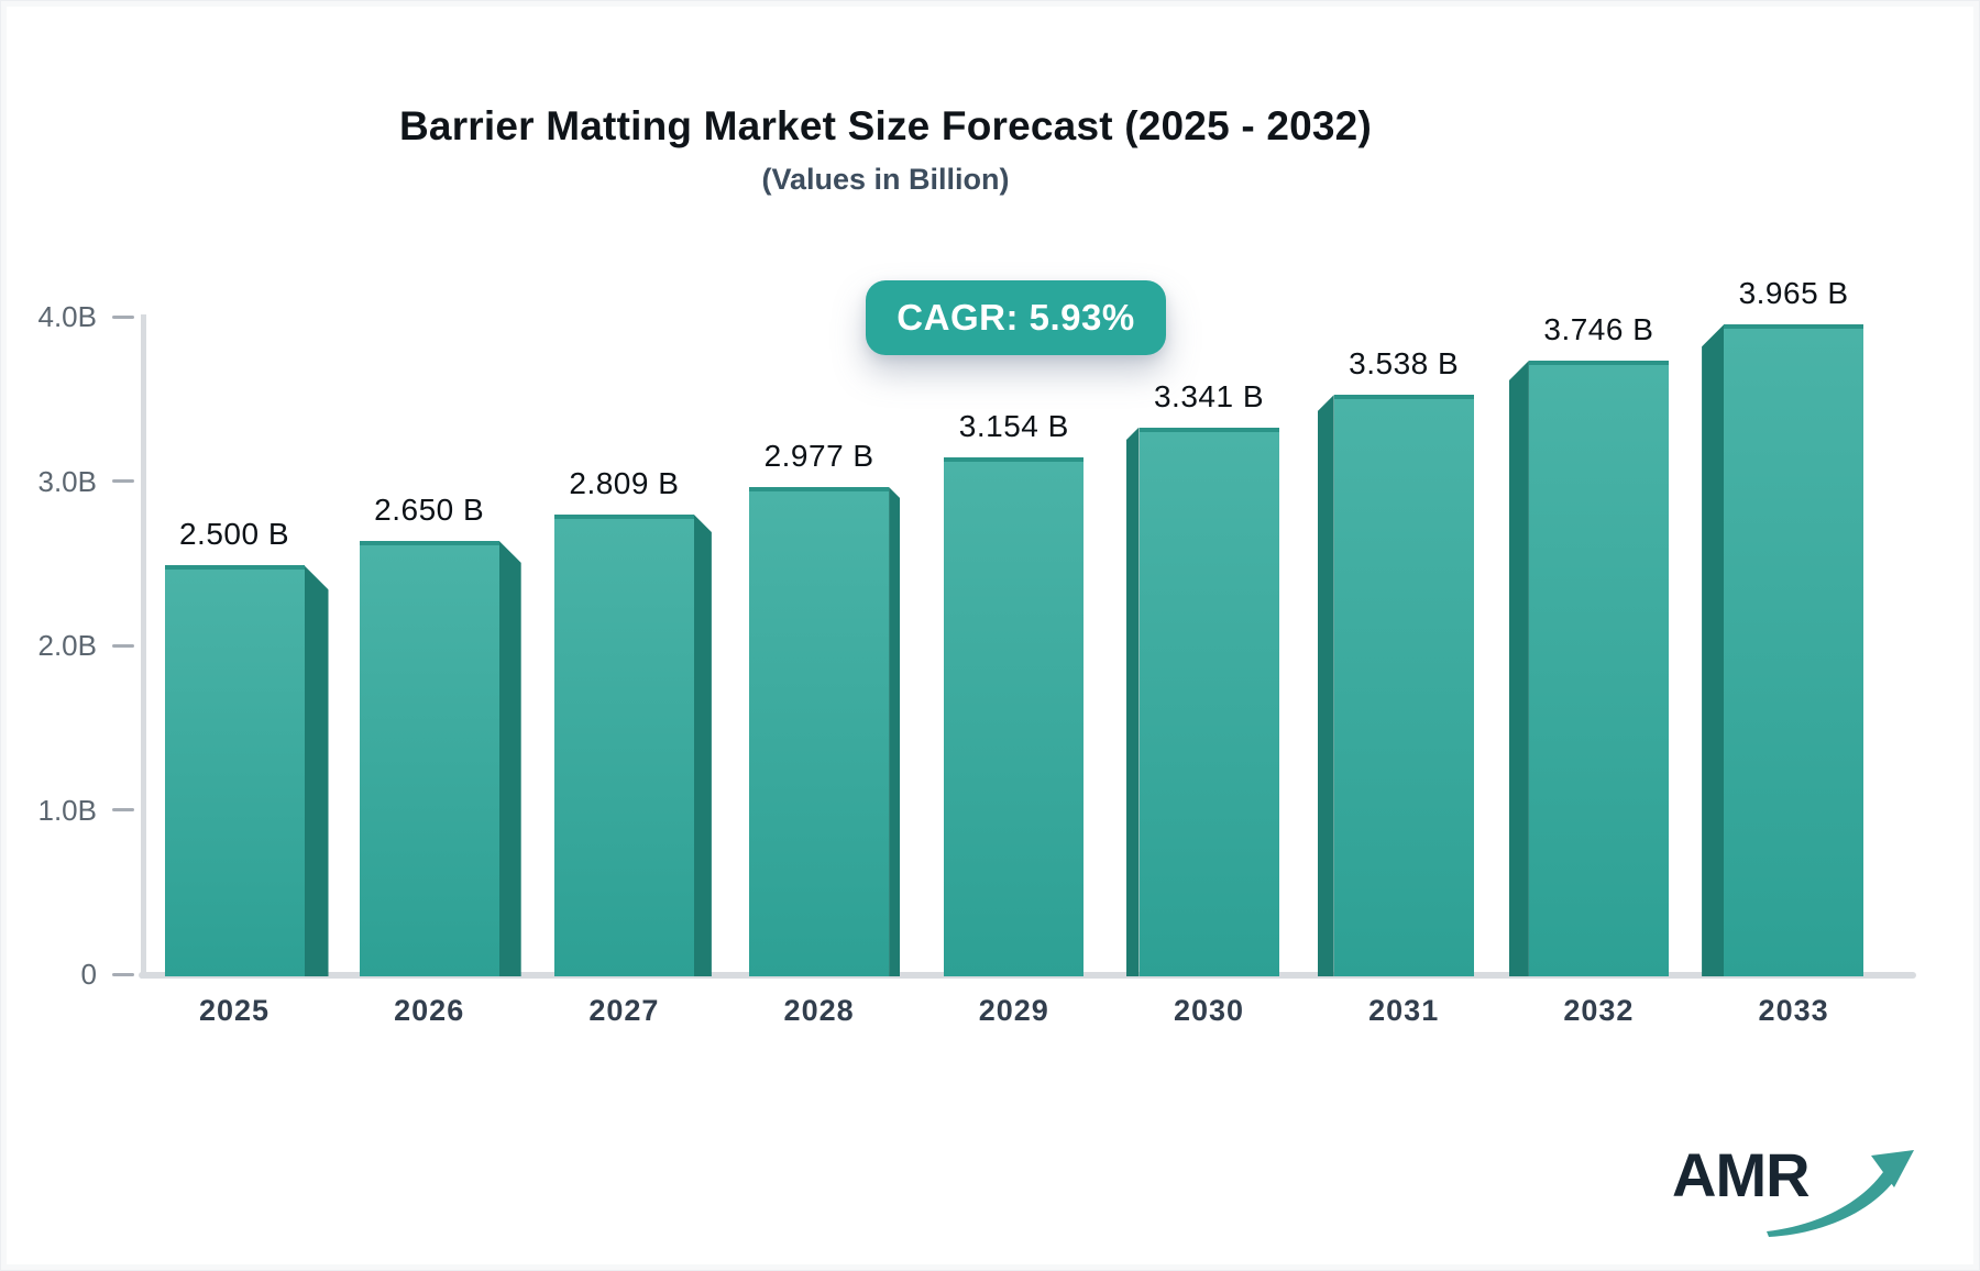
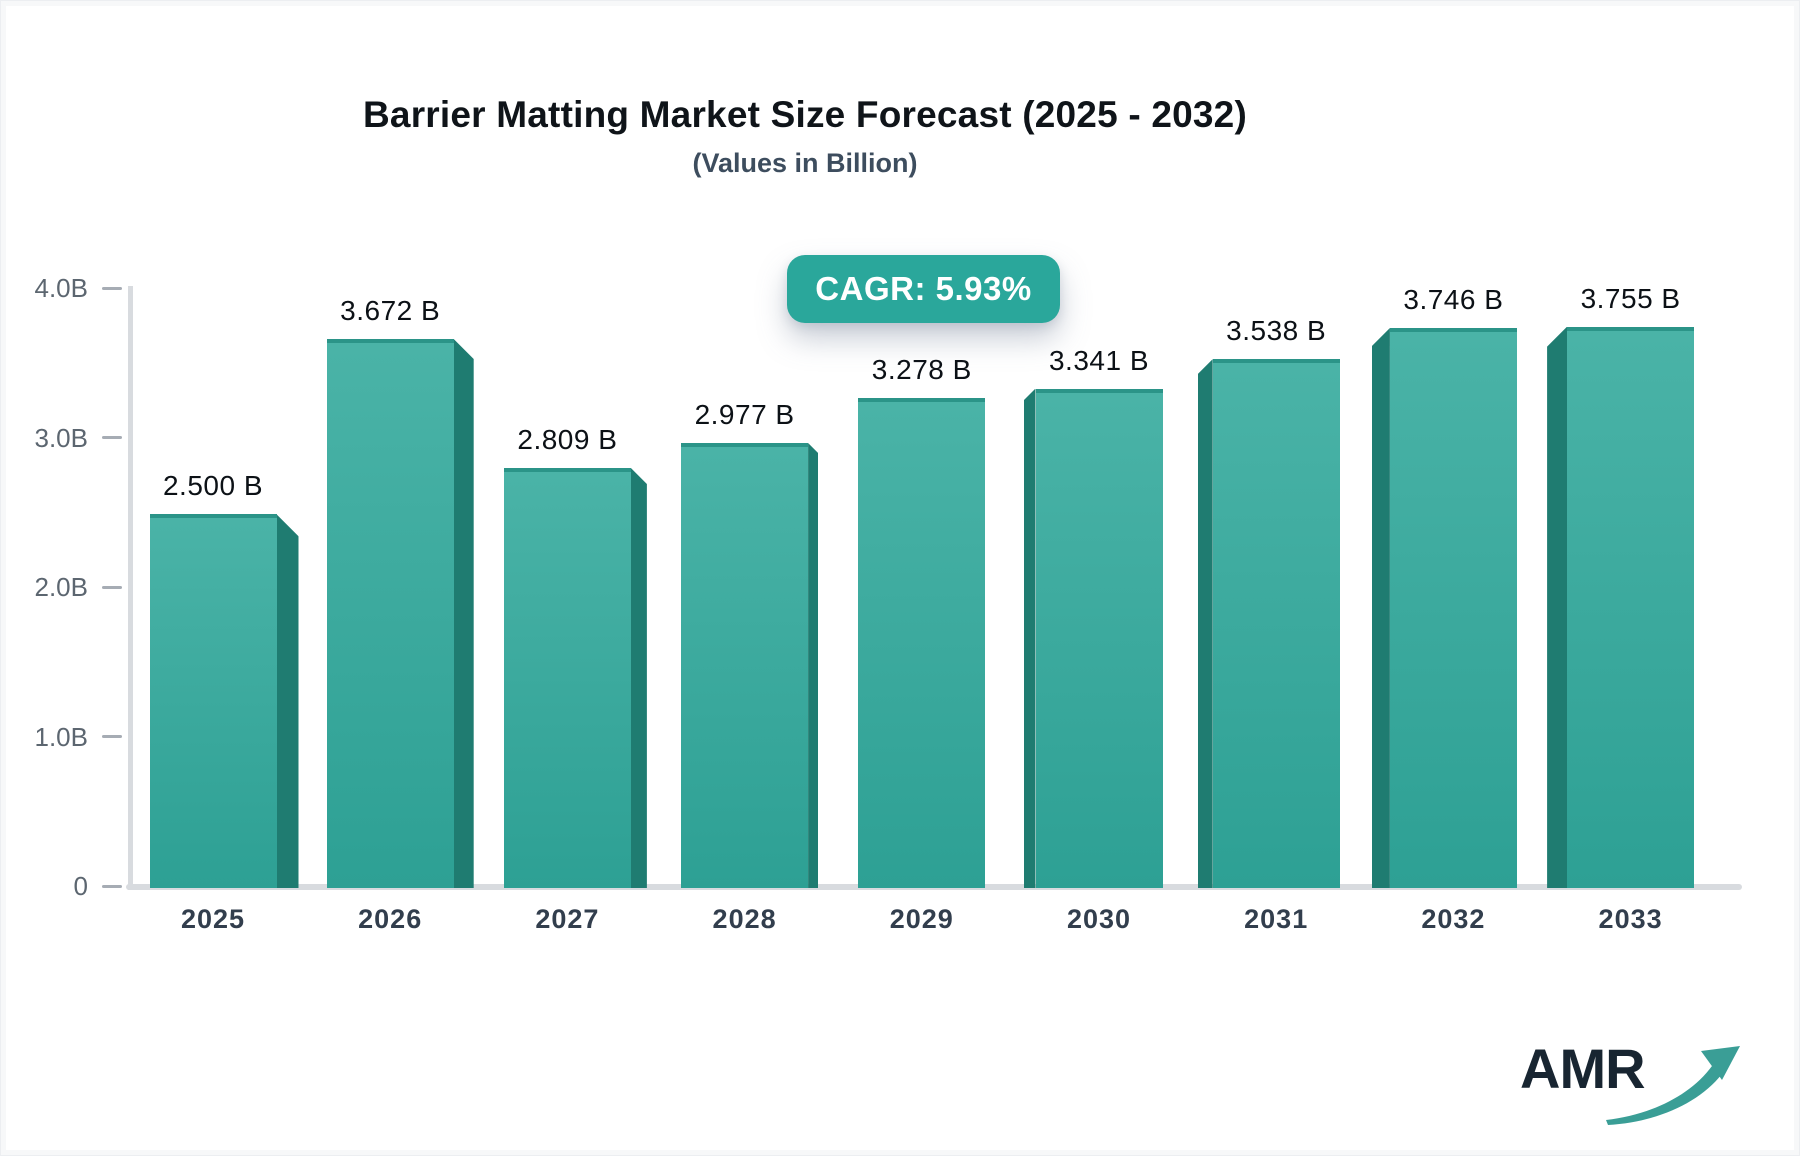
2026: 2.650 -> 3.672
2029: 3.154 -> 3.278
2033: 3.965 -> 3.755
